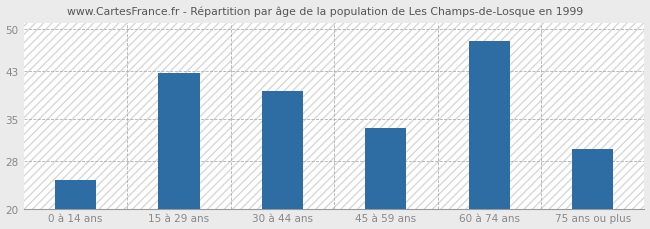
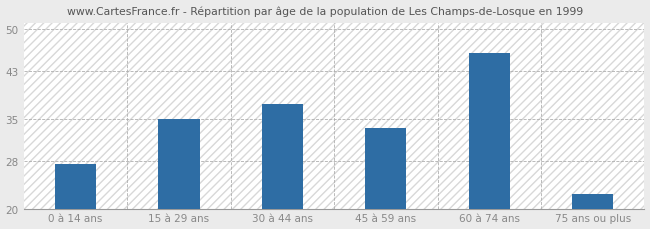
0 à 14 ans: 24.8 -> 27.5
15 à 29 ans: 42.6 -> 35.0
30 à 44 ans: 39.6 -> 37.5
60 à 74 ans: 48.0 -> 46.0
75 ans ou plus: 30.0 -> 22.5
